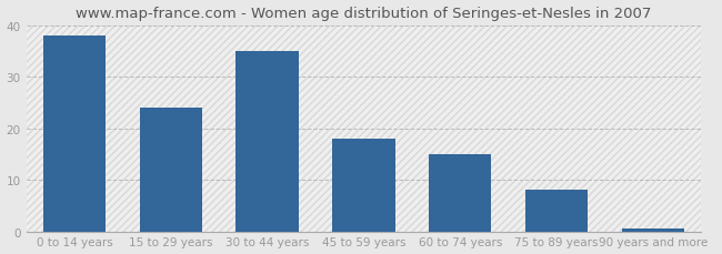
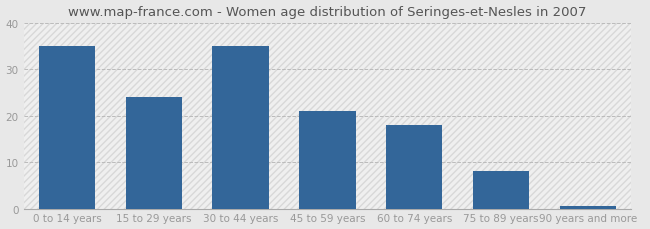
0 to 14 years: 38.0 -> 35.0
45 to 59 years: 18.0 -> 21.0
60 to 74 years: 15.0 -> 18.0
